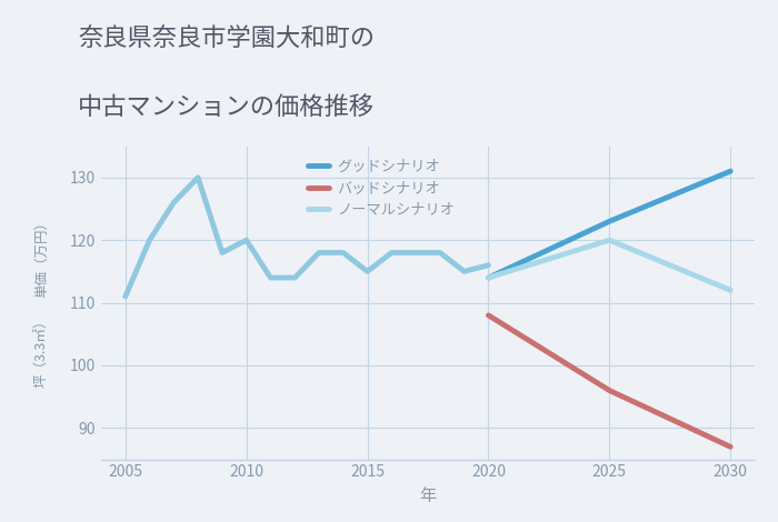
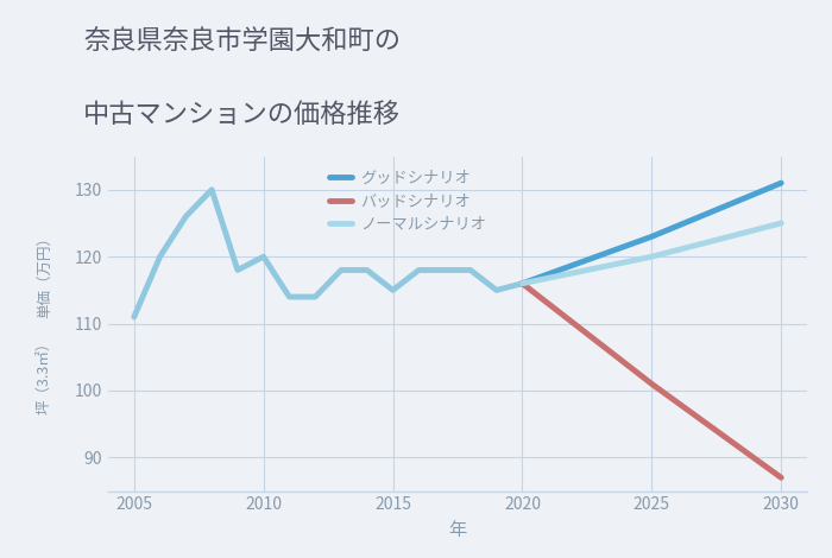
グッドシナリオ/2020: 114 -> 116
バッドシナリオ/2020: 108 -> 116
ノーマルシナリオ/2020: 114 -> 116
バッドシナリオ/2025: 96 -> 101
ノーマルシナリオ/2030: 112 -> 125
